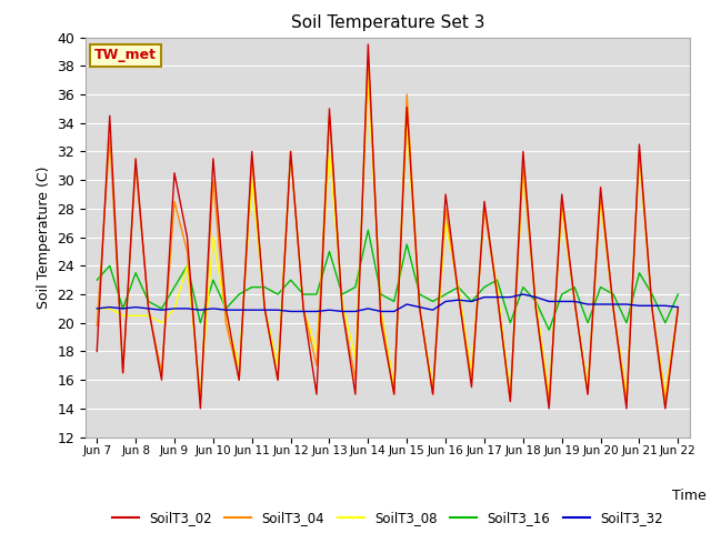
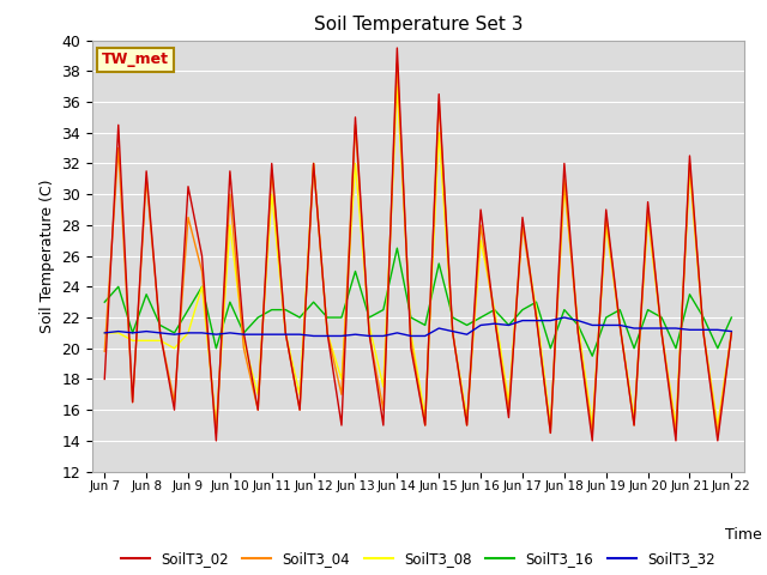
SoilT3_08/Jun 10: 26.0 -> 28.0
SoilT3_02/Jun 15: 35.1 -> 36.5
